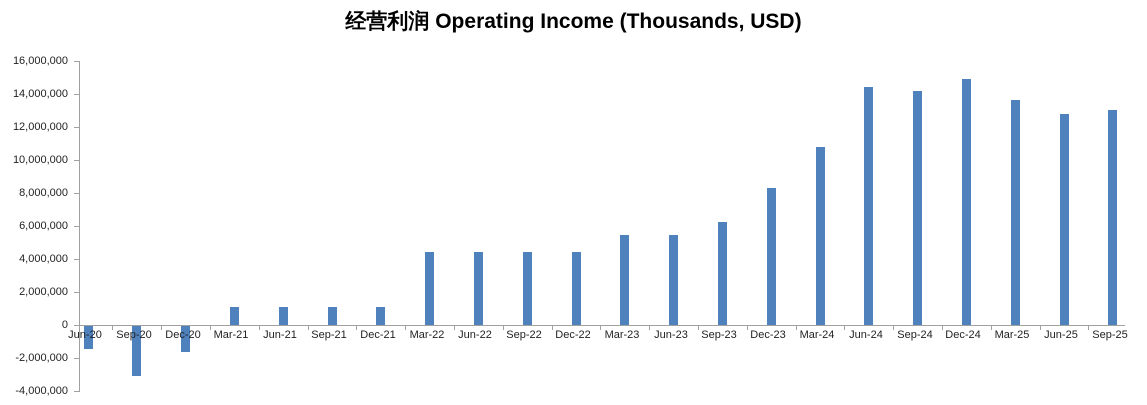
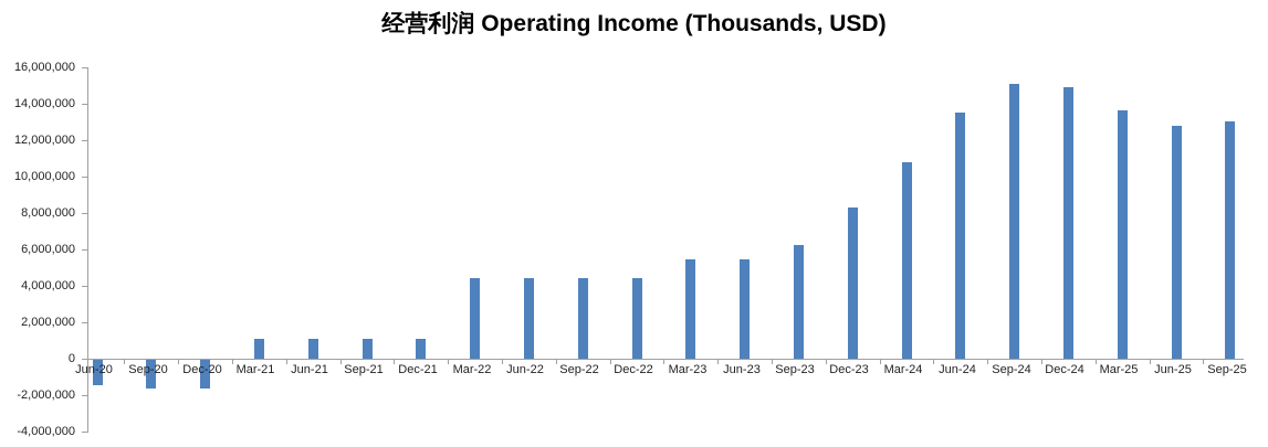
Sep-20: -3000000 -> -1600000
Jun-24: 14400000 -> 13500000
Sep-24: 14200000 -> 15100000
